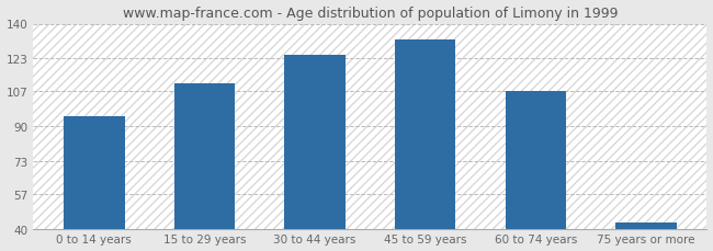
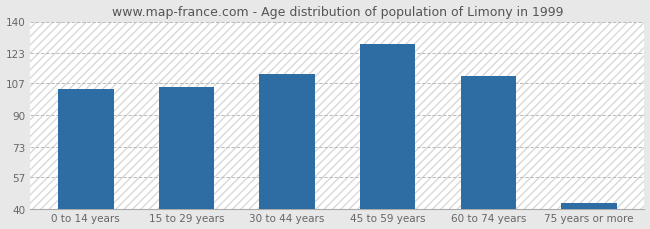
0 to 14 years: 95 -> 104
15 to 29 years: 111 -> 105
30 to 44 years: 125 -> 112
45 to 59 years: 132 -> 128
60 to 74 years: 107 -> 111
